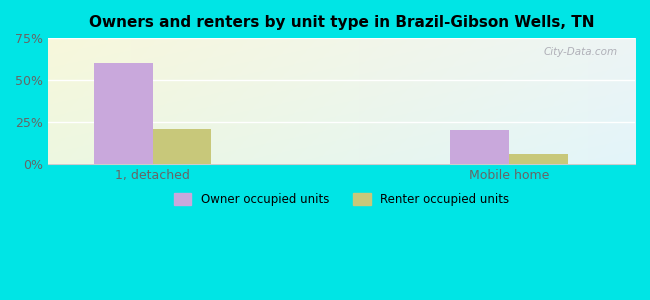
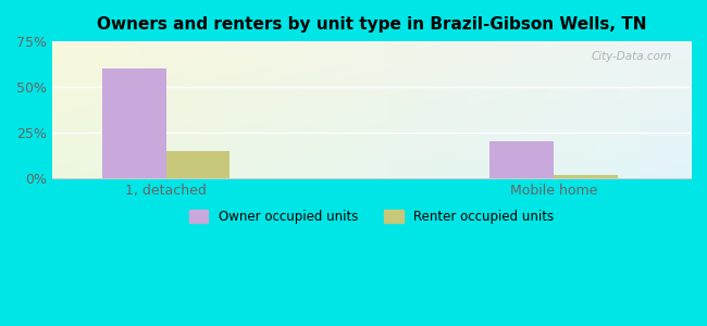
Renter occupied units/1, detached: 21% -> 15%
Renter occupied units/Mobile home: 6% -> 2%
